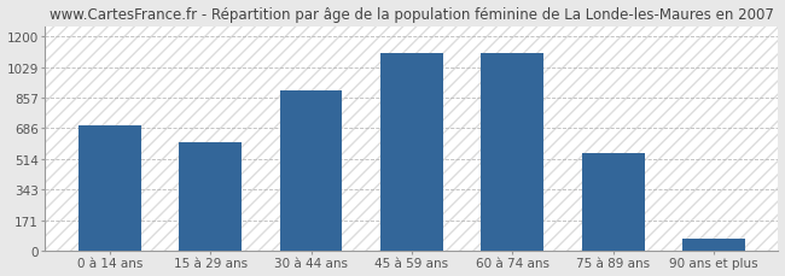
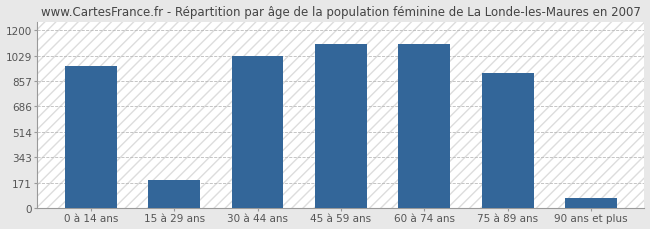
0 à 14 ans: 700 -> 960
15 à 29 ans: 610 -> 190
30 à 44 ans: 900 -> 1030
75 à 89 ans: 540 -> 910
